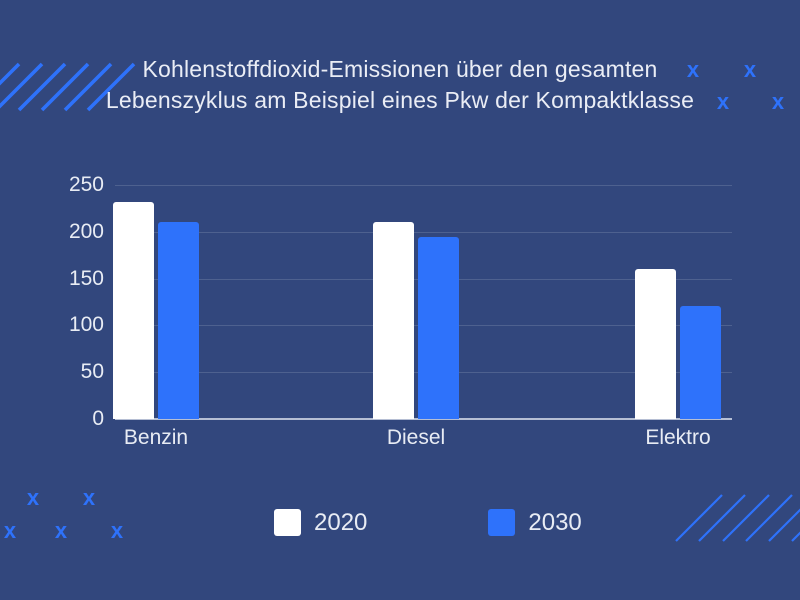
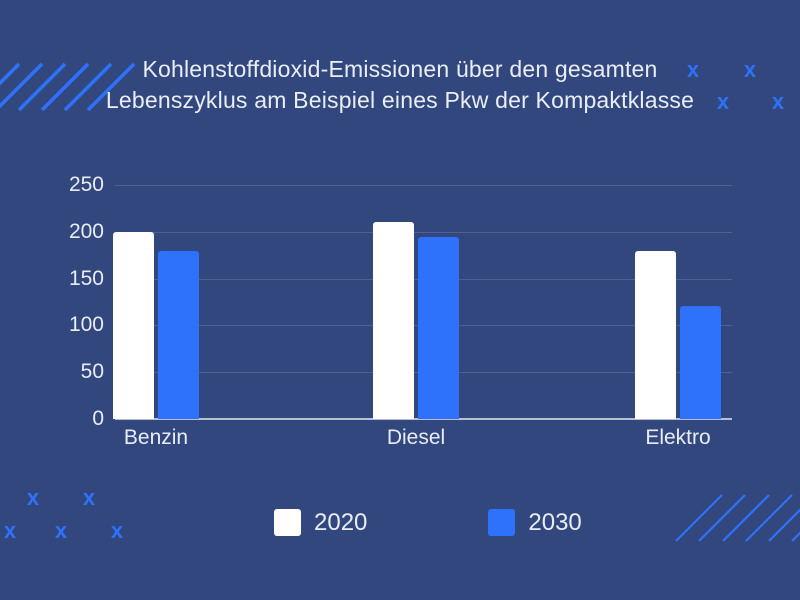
2020/Benzin: 230 -> 200
2030/Benzin: 210 -> 180
2020/Elektro: 160 -> 180
